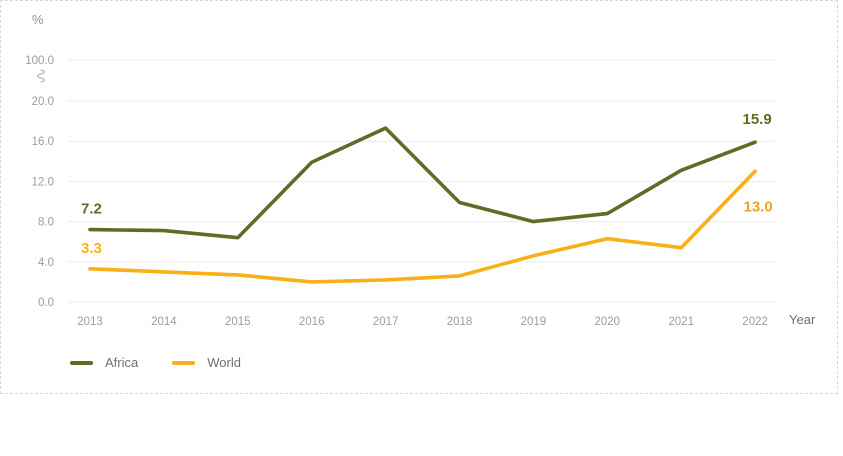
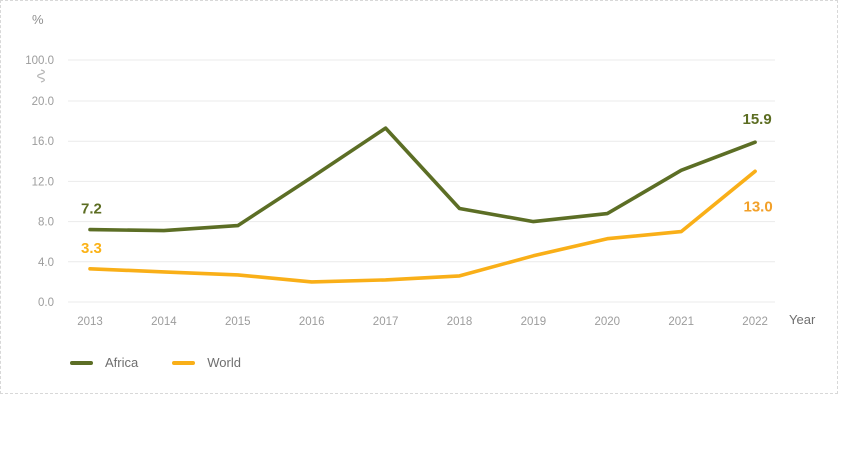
Africa/2015: 6.4 -> 7.6
Africa/2016: 13.9 -> 12.4
Africa/2018: 9.9 -> 9.3
World/2021: 5.4 -> 7.0
